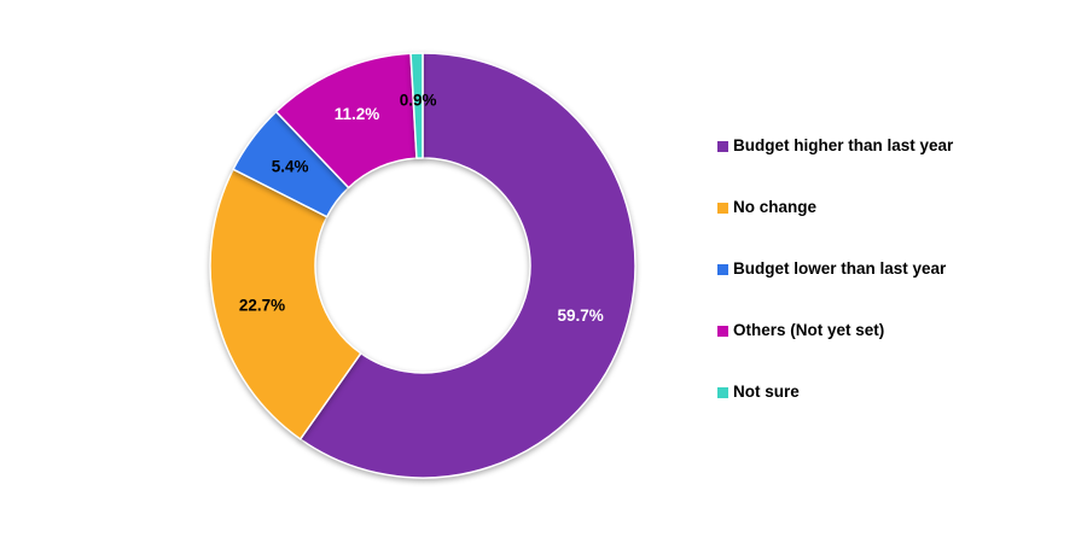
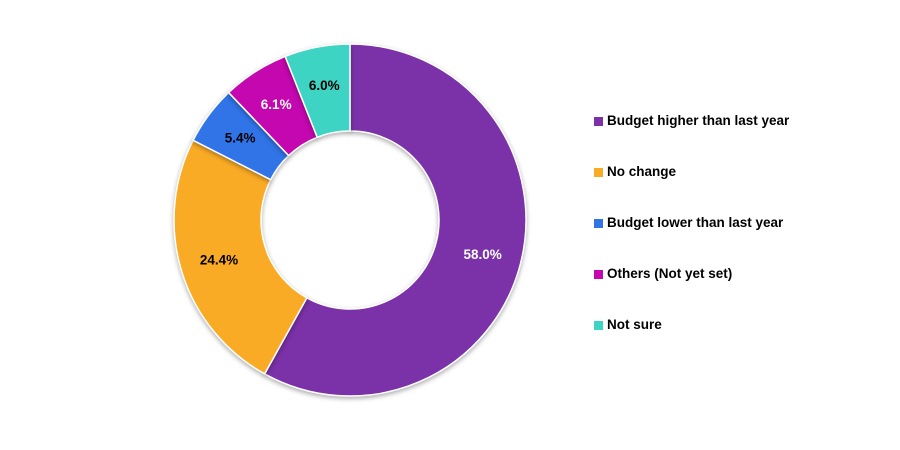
Budget higher than last year: 59.7% -> 58.0%
No change: 22.7% -> 24.4%
Others (Not yet set): 11.2% -> 6.1%
Not sure: 0.9% -> 6.0%
